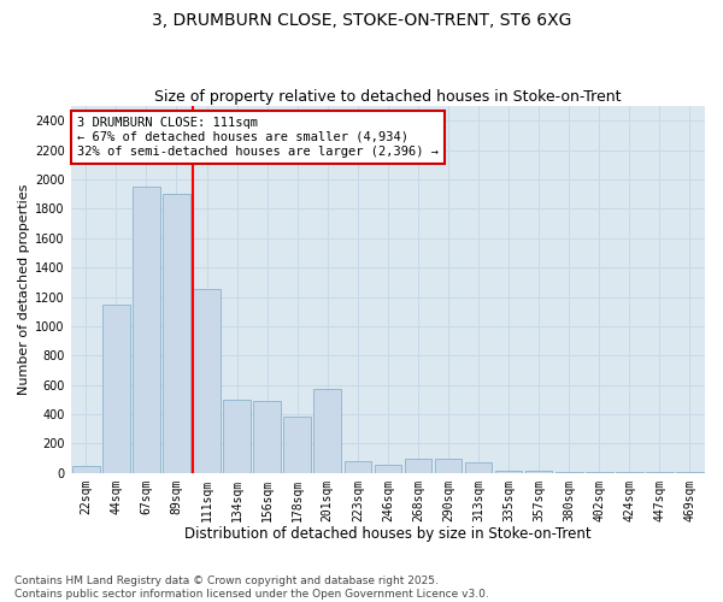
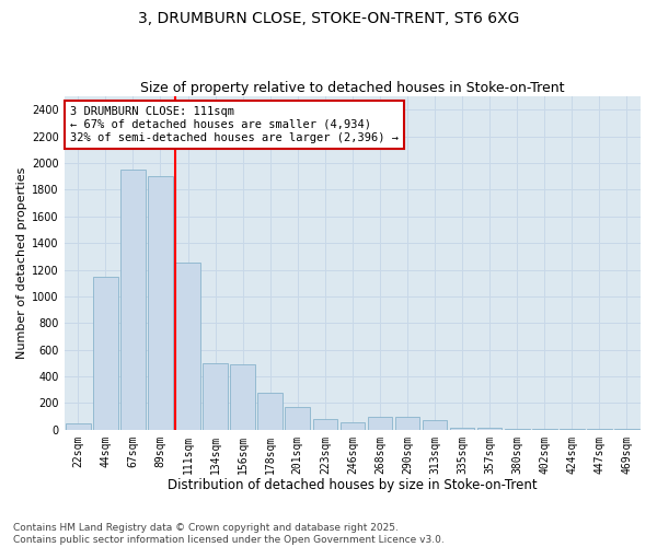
178sqm: 380 -> 280
201sqm: 570 -> 170
